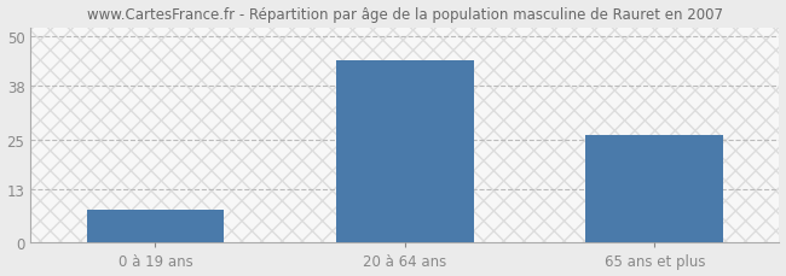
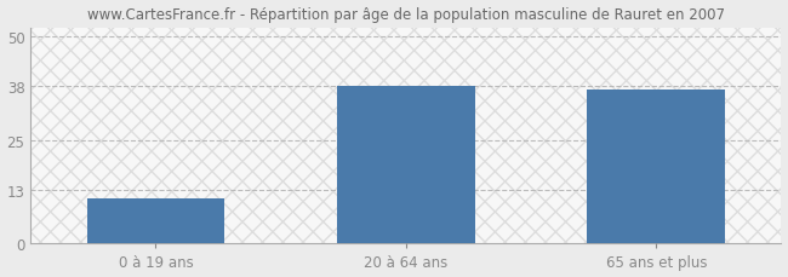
0 à 19 ans: 8 -> 11
20 à 64 ans: 44 -> 38
65 ans et plus: 26 -> 37
